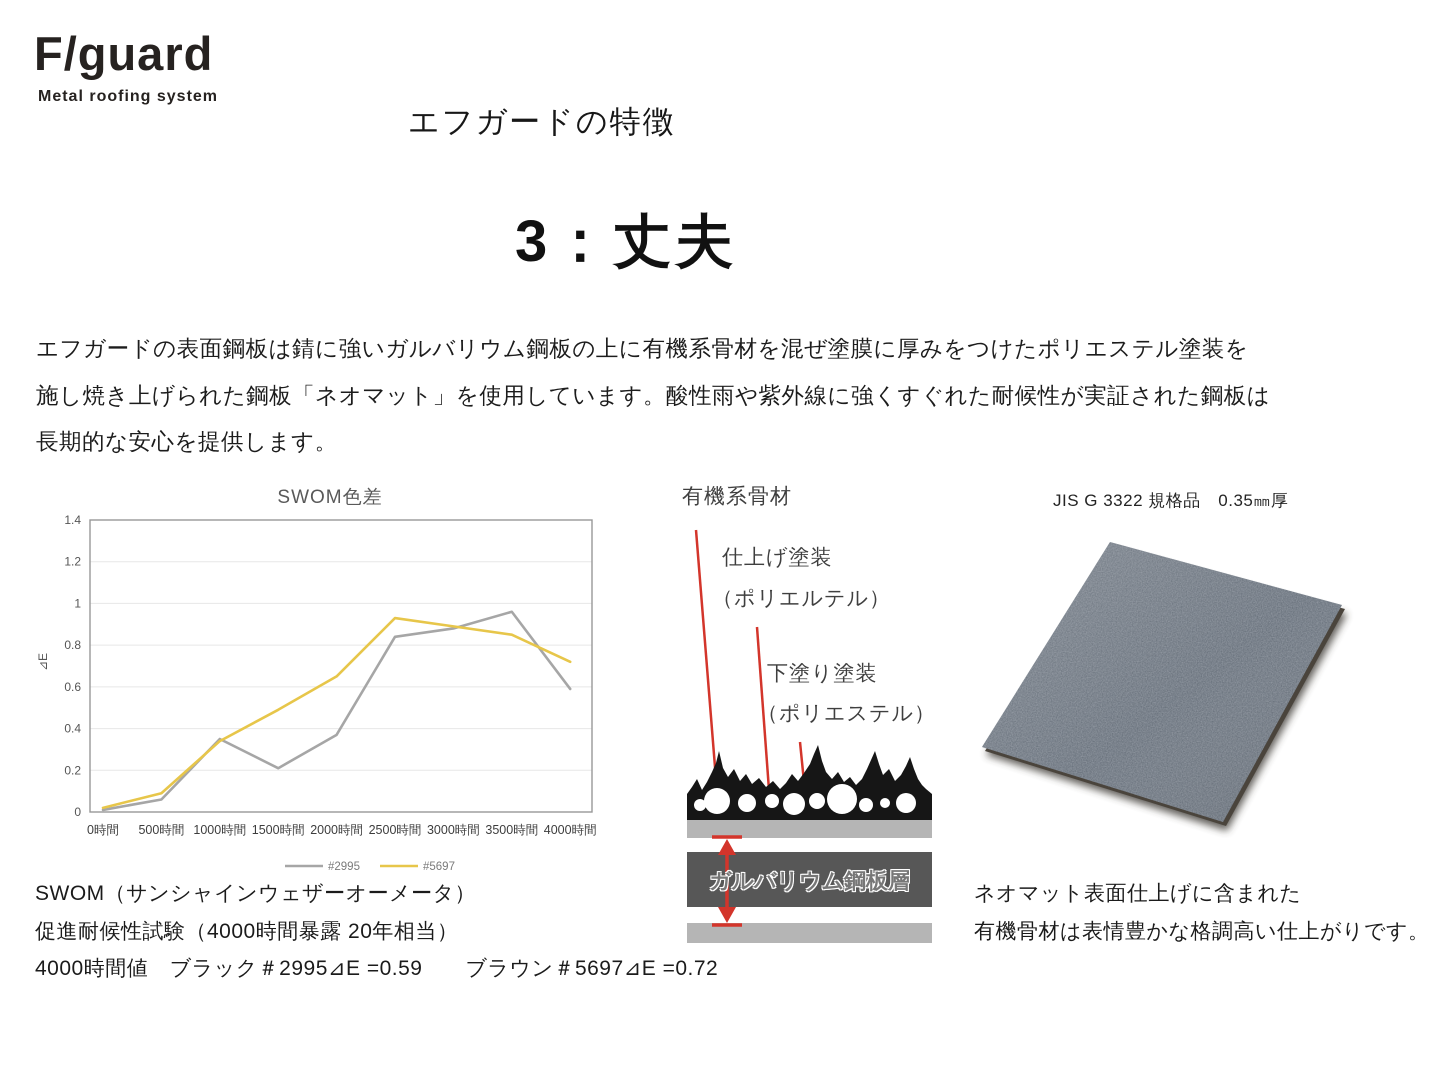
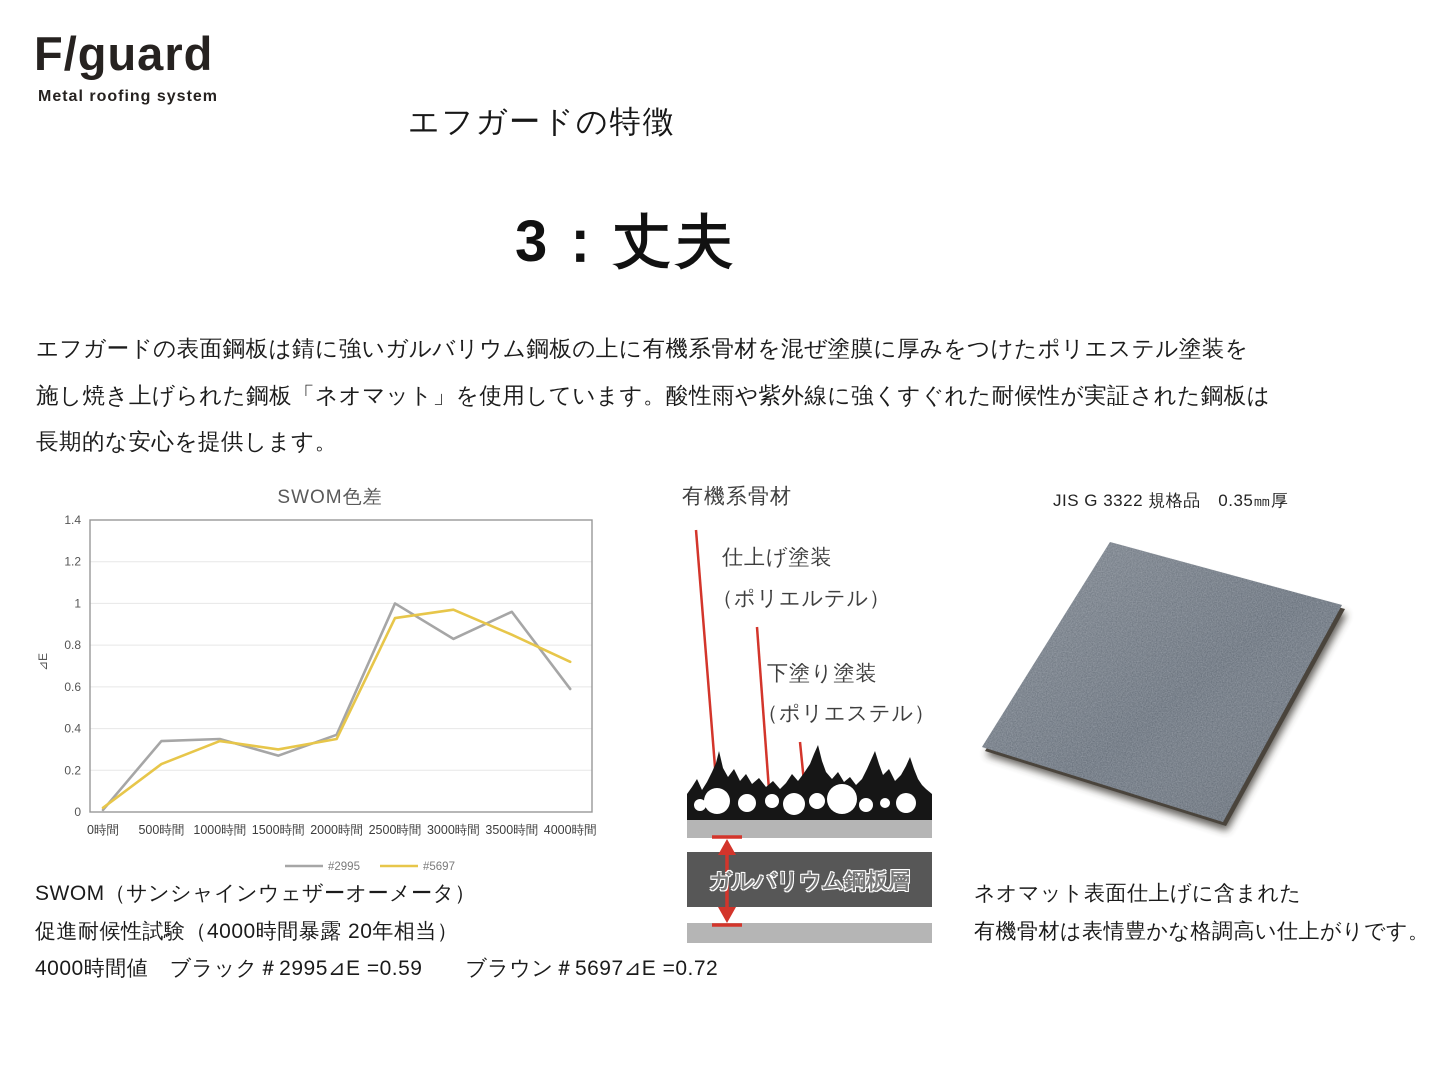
#2995/500時間: 0.06 -> 0.34
#5697/500時間: 0.09 -> 0.23
#2995/1500時間: 0.21 -> 0.27
#5697/1500時間: 0.49 -> 0.30
#5697/2000時間: 0.65 -> 0.35
#2995/2500時間: 0.84 -> 1.00
#2995/3000時間: 0.88 -> 0.83
#5697/3000時間: 0.89 -> 0.97
